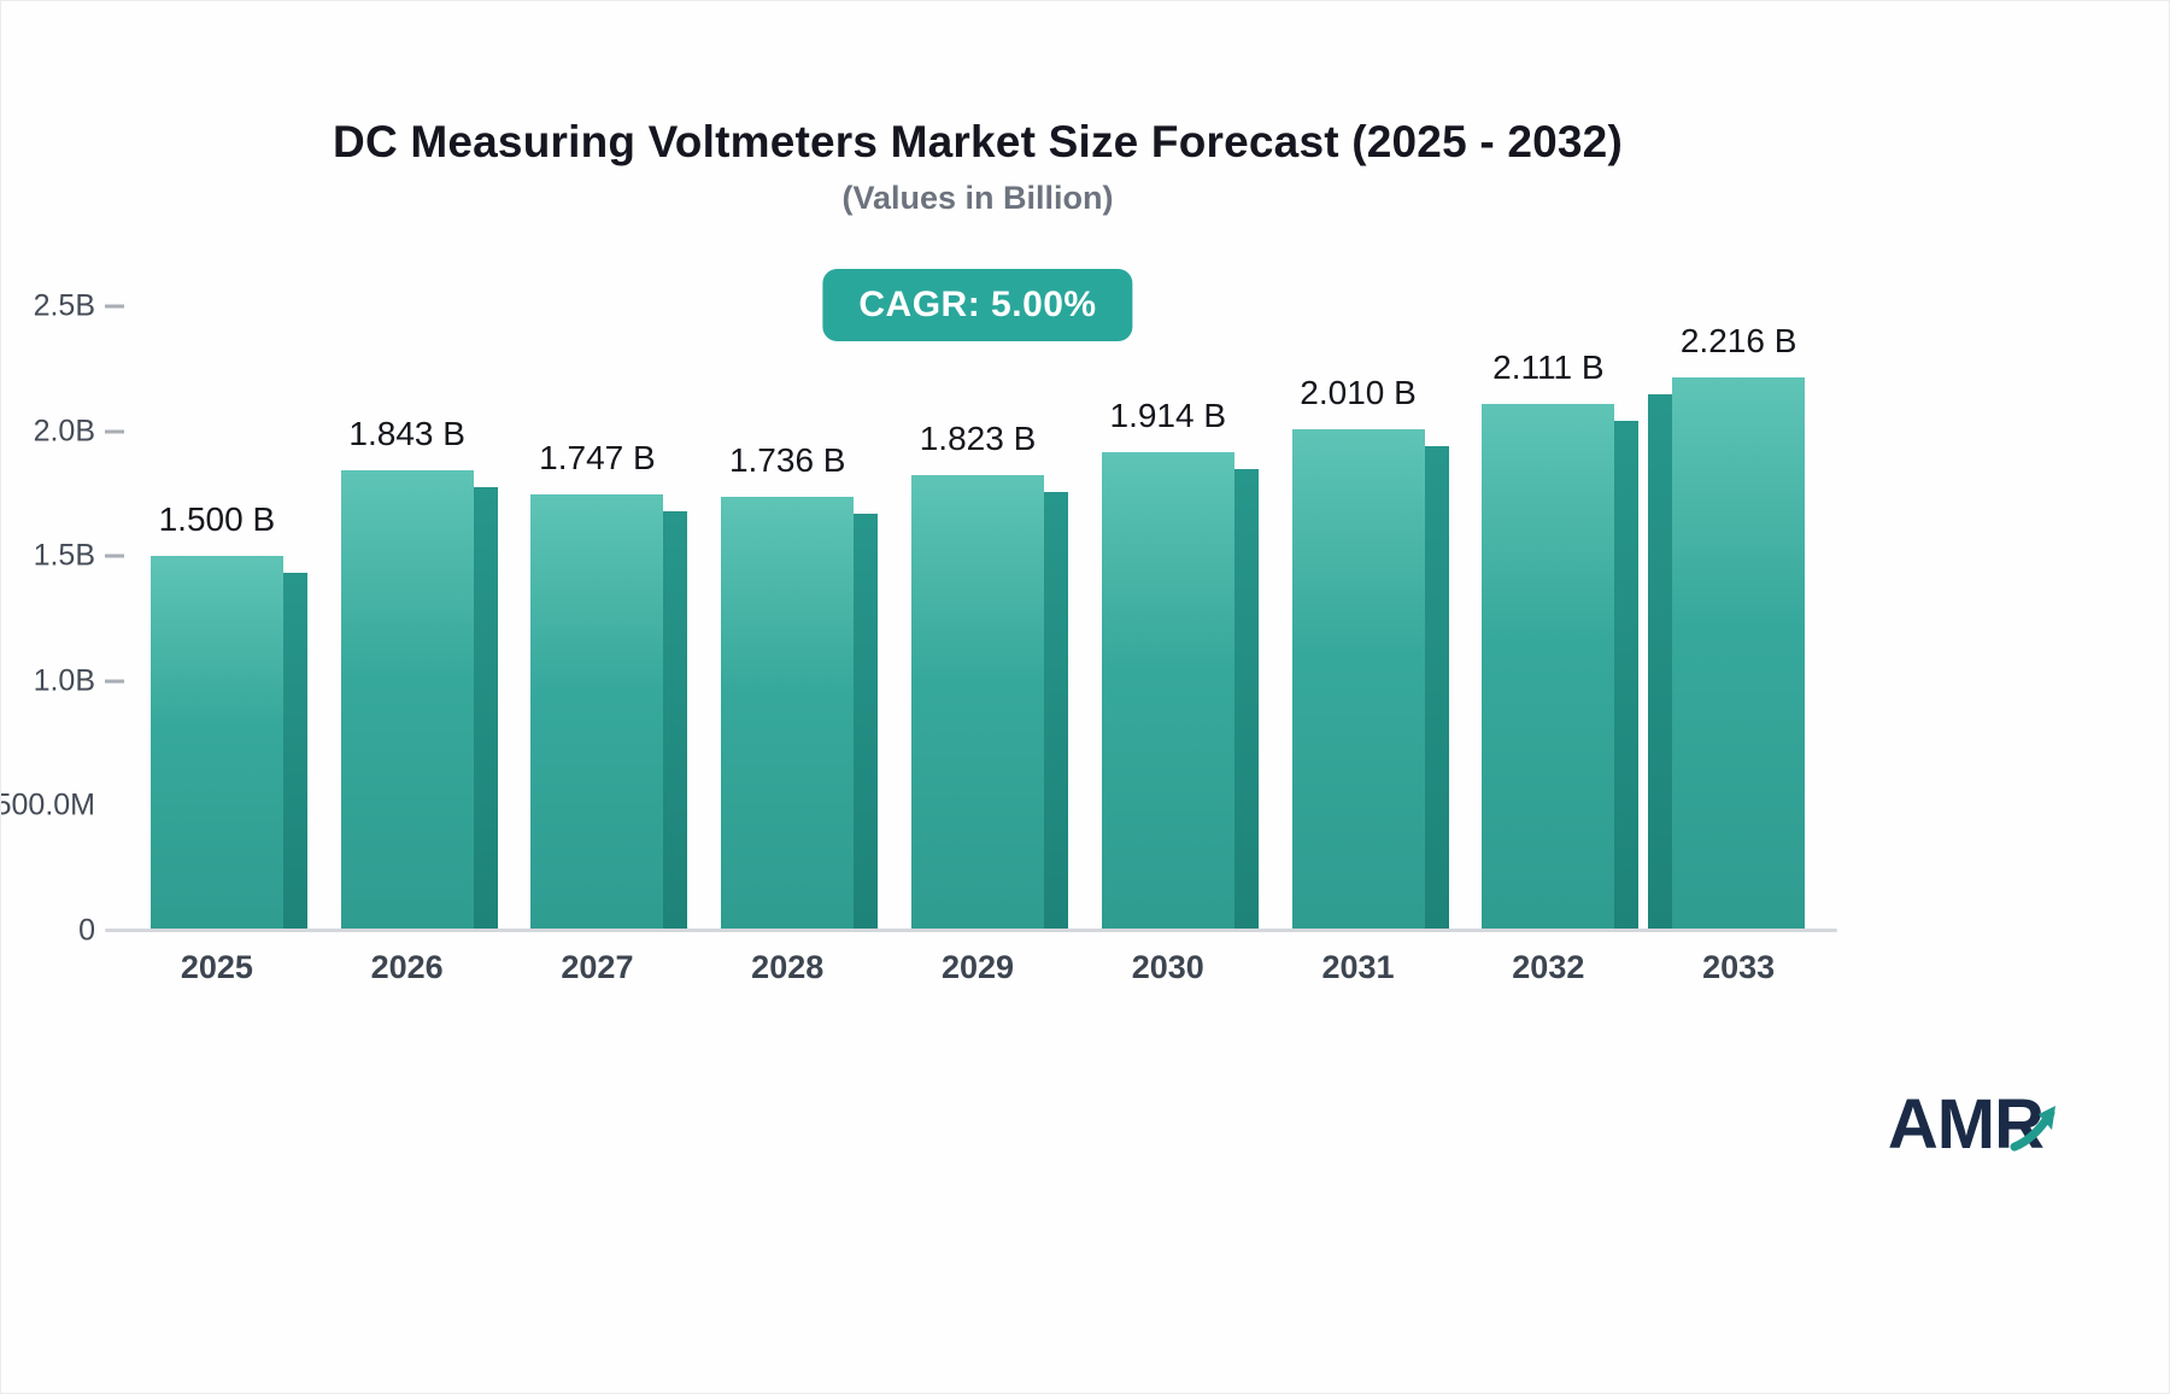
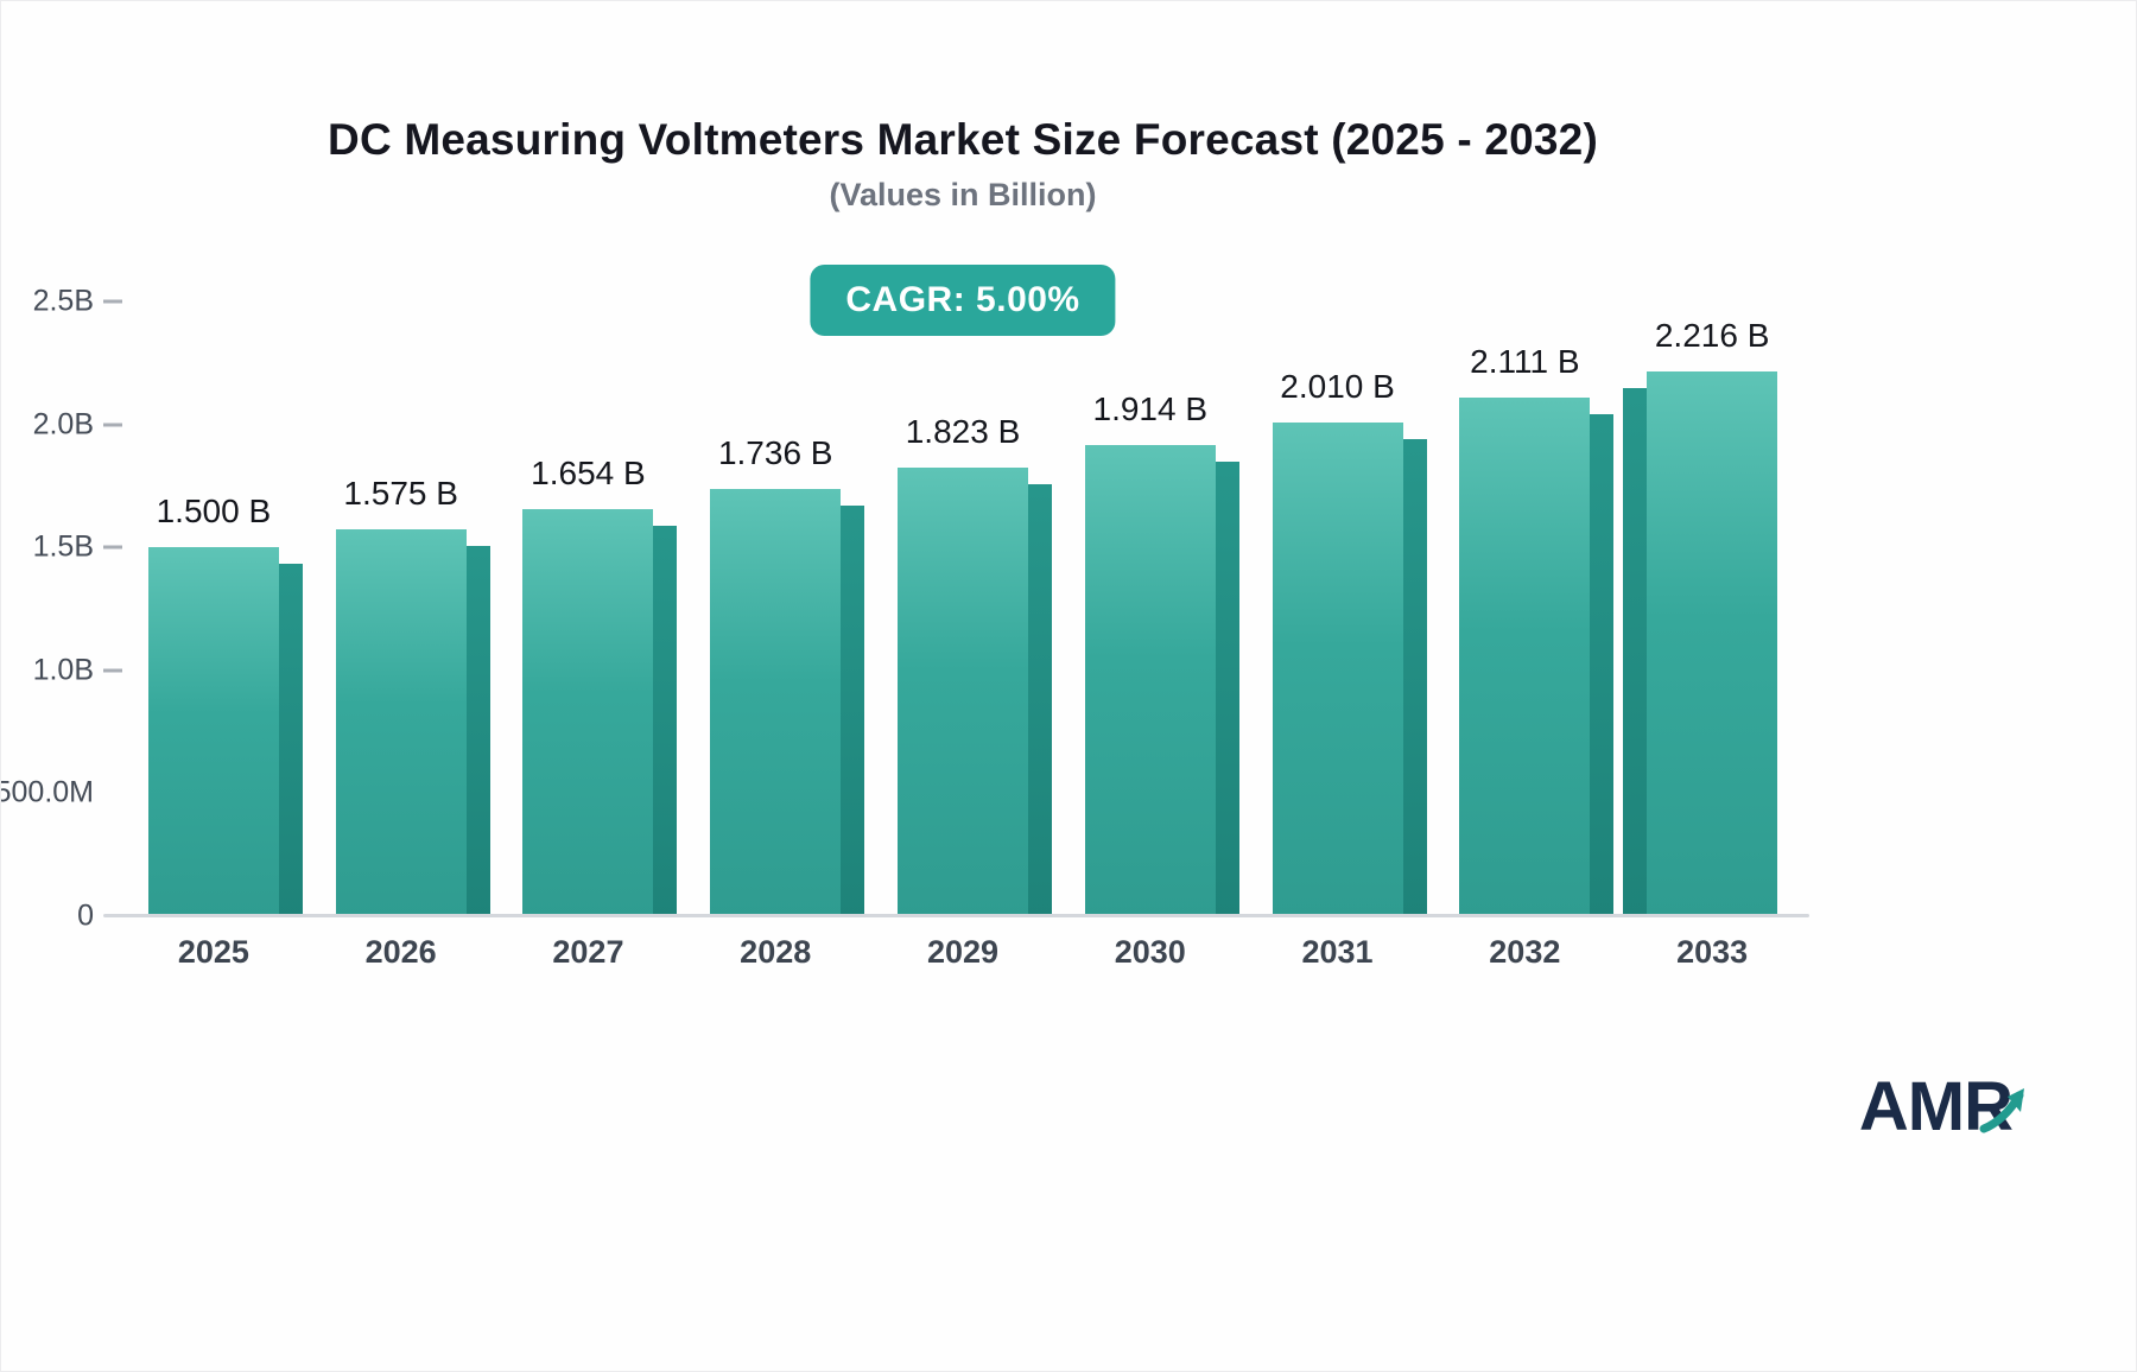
2026: 1.843 -> 1.575
2027: 1.747 -> 1.654
